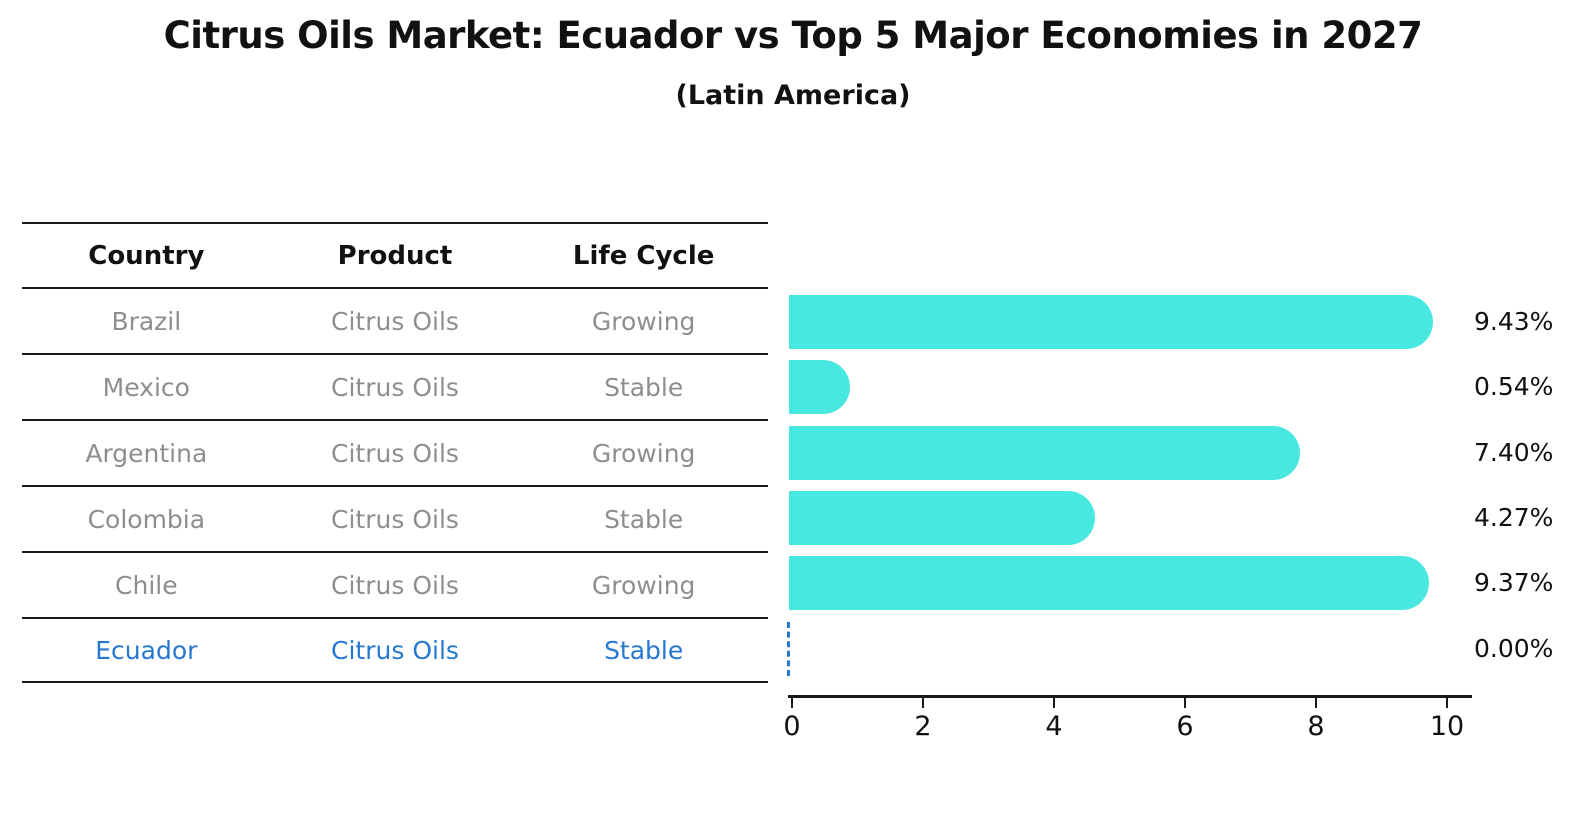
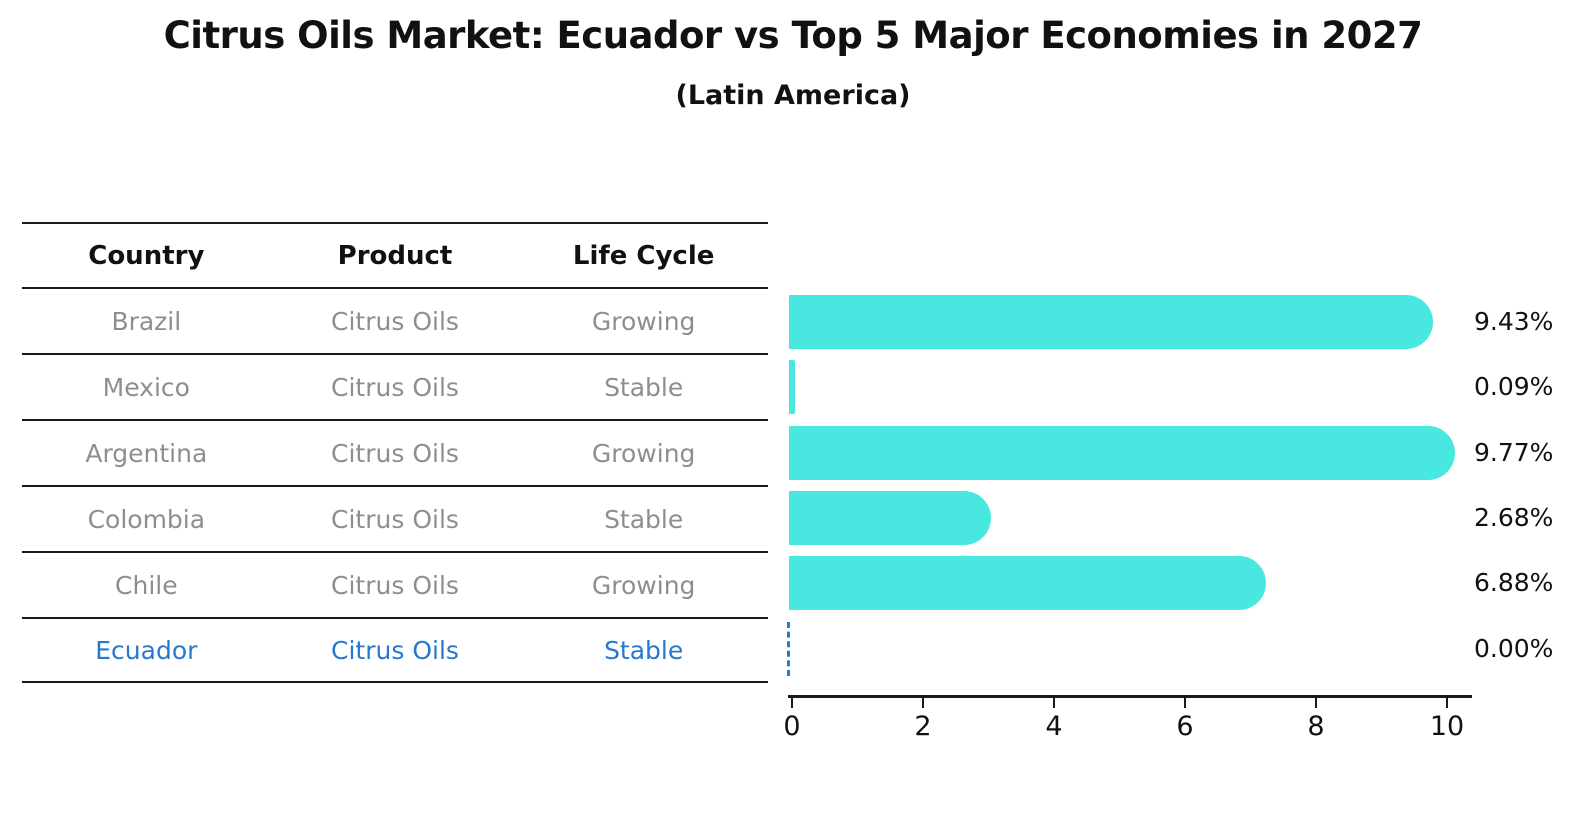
Mexico: 0.54% -> 0.09%
Argentina: 7.40% -> 9.77%
Colombia: 4.27% -> 2.68%
Chile: 9.37% -> 6.88%
